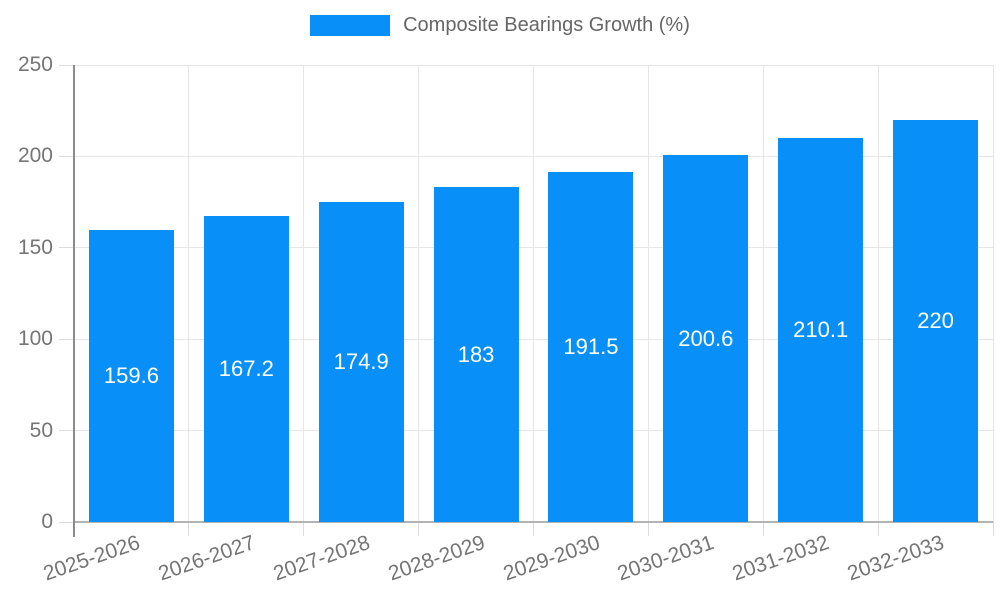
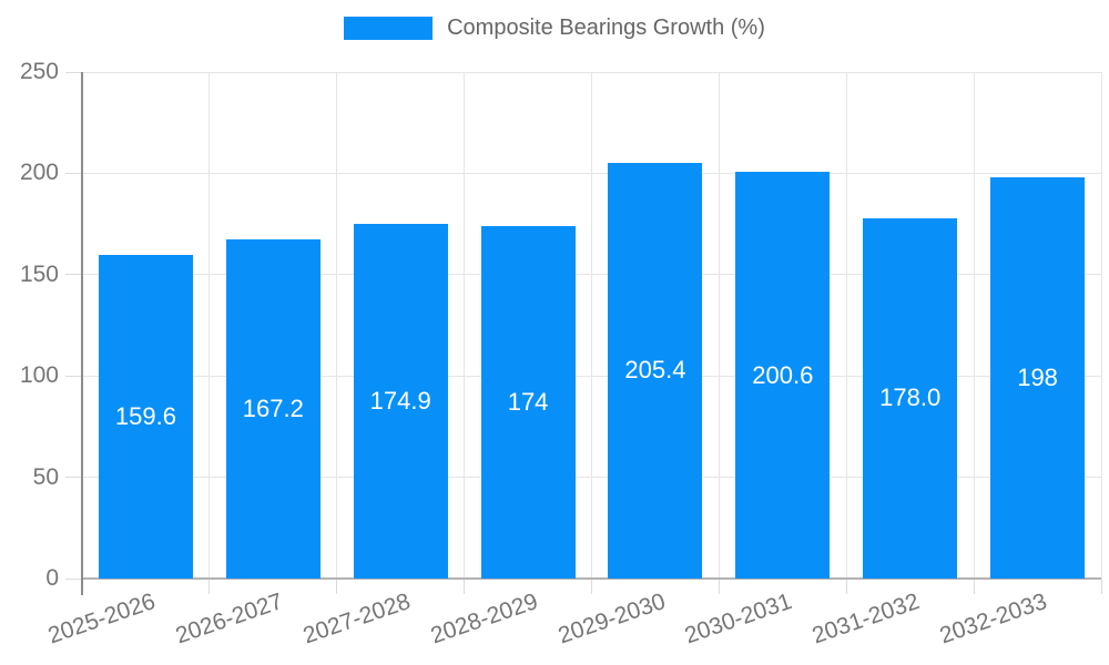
2028-2029: 183 -> 174
2029-2030: 191.5 -> 205.4
2031-2032: 210.1 -> 178.0
2032-2033: 220 -> 198
